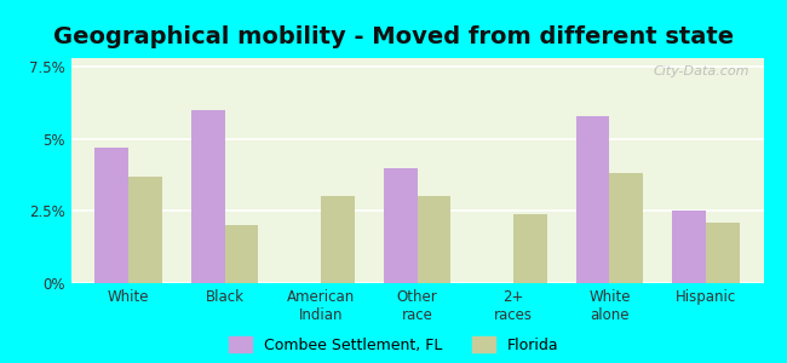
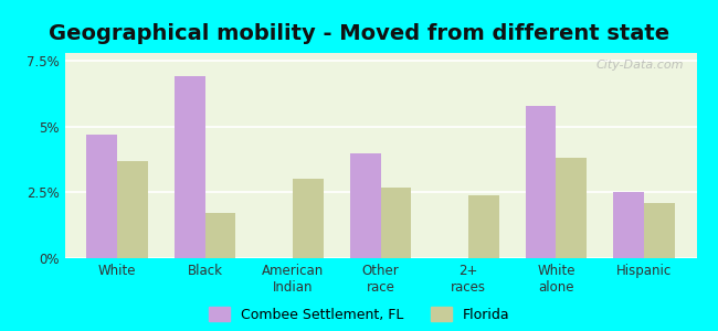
Combee Settlement, FL/Black: 6.0% -> 6.9%
Florida/Black: 2.0% -> 1.7%
Florida/Other race: 3.0% -> 2.7%
